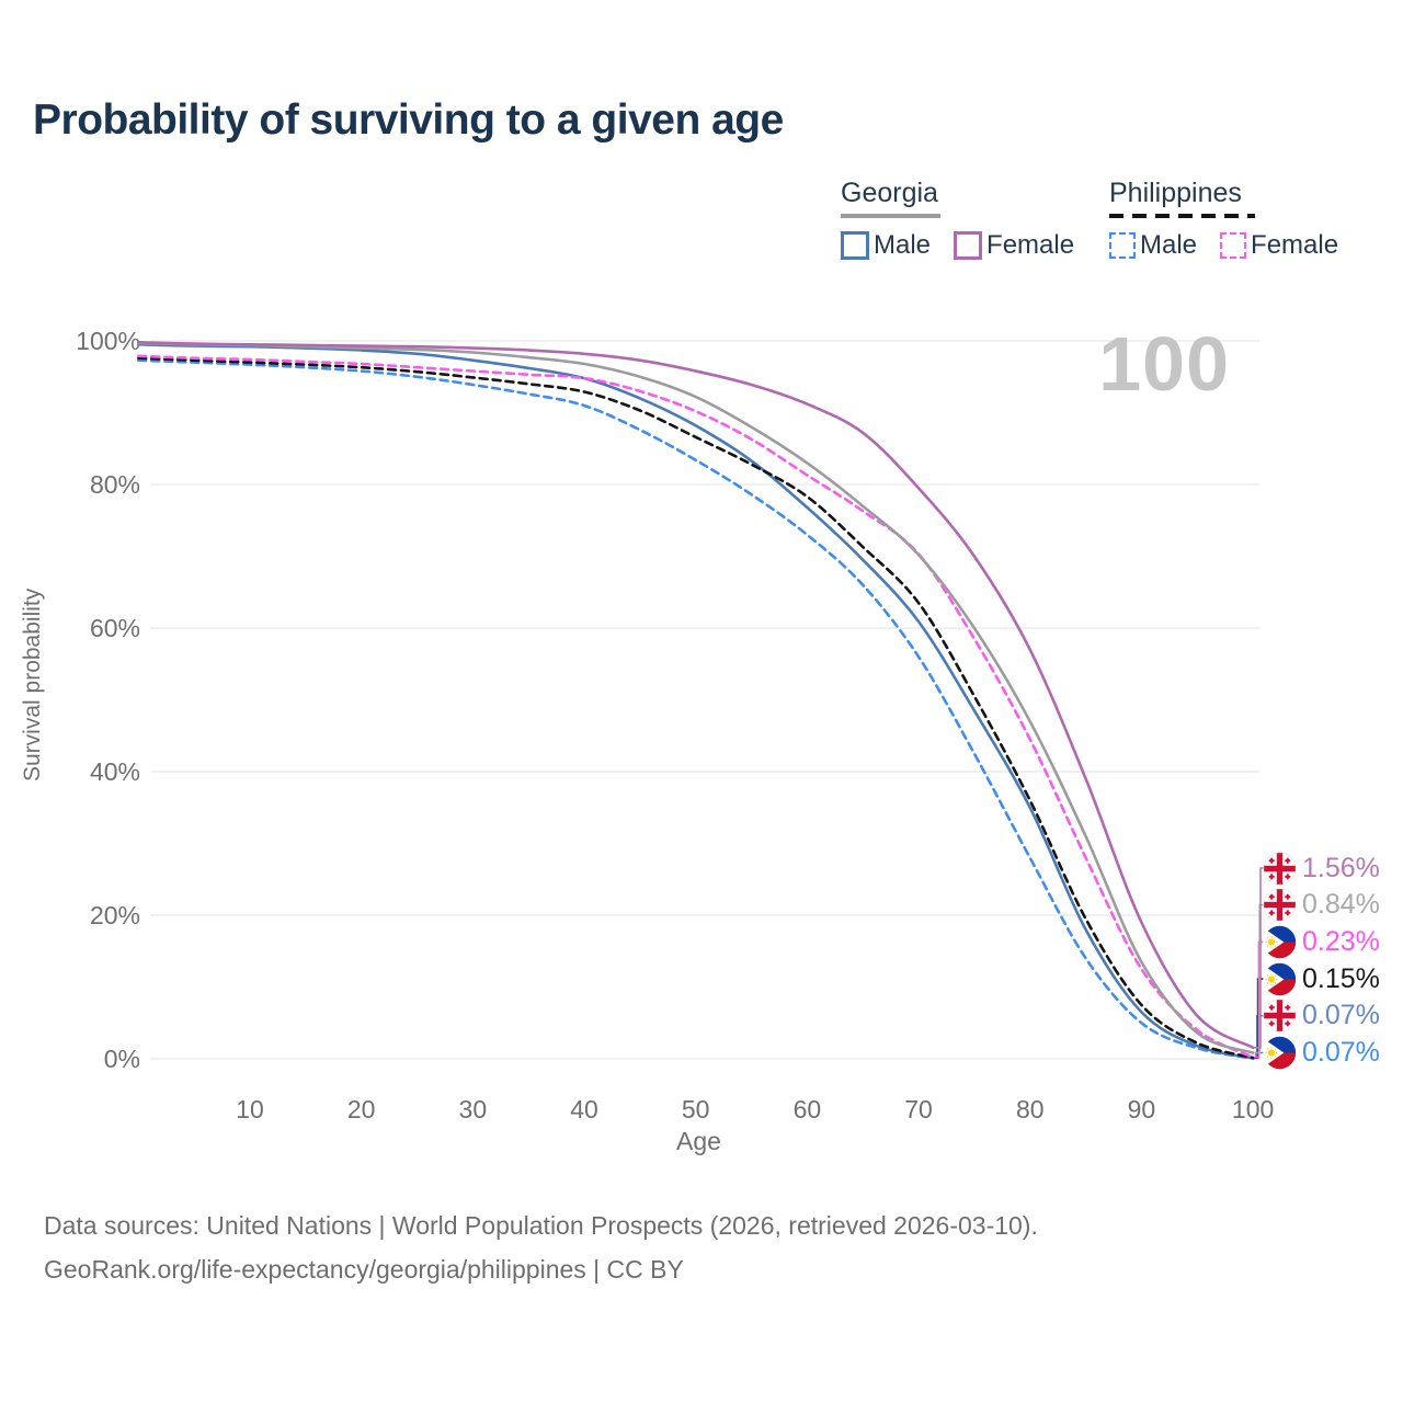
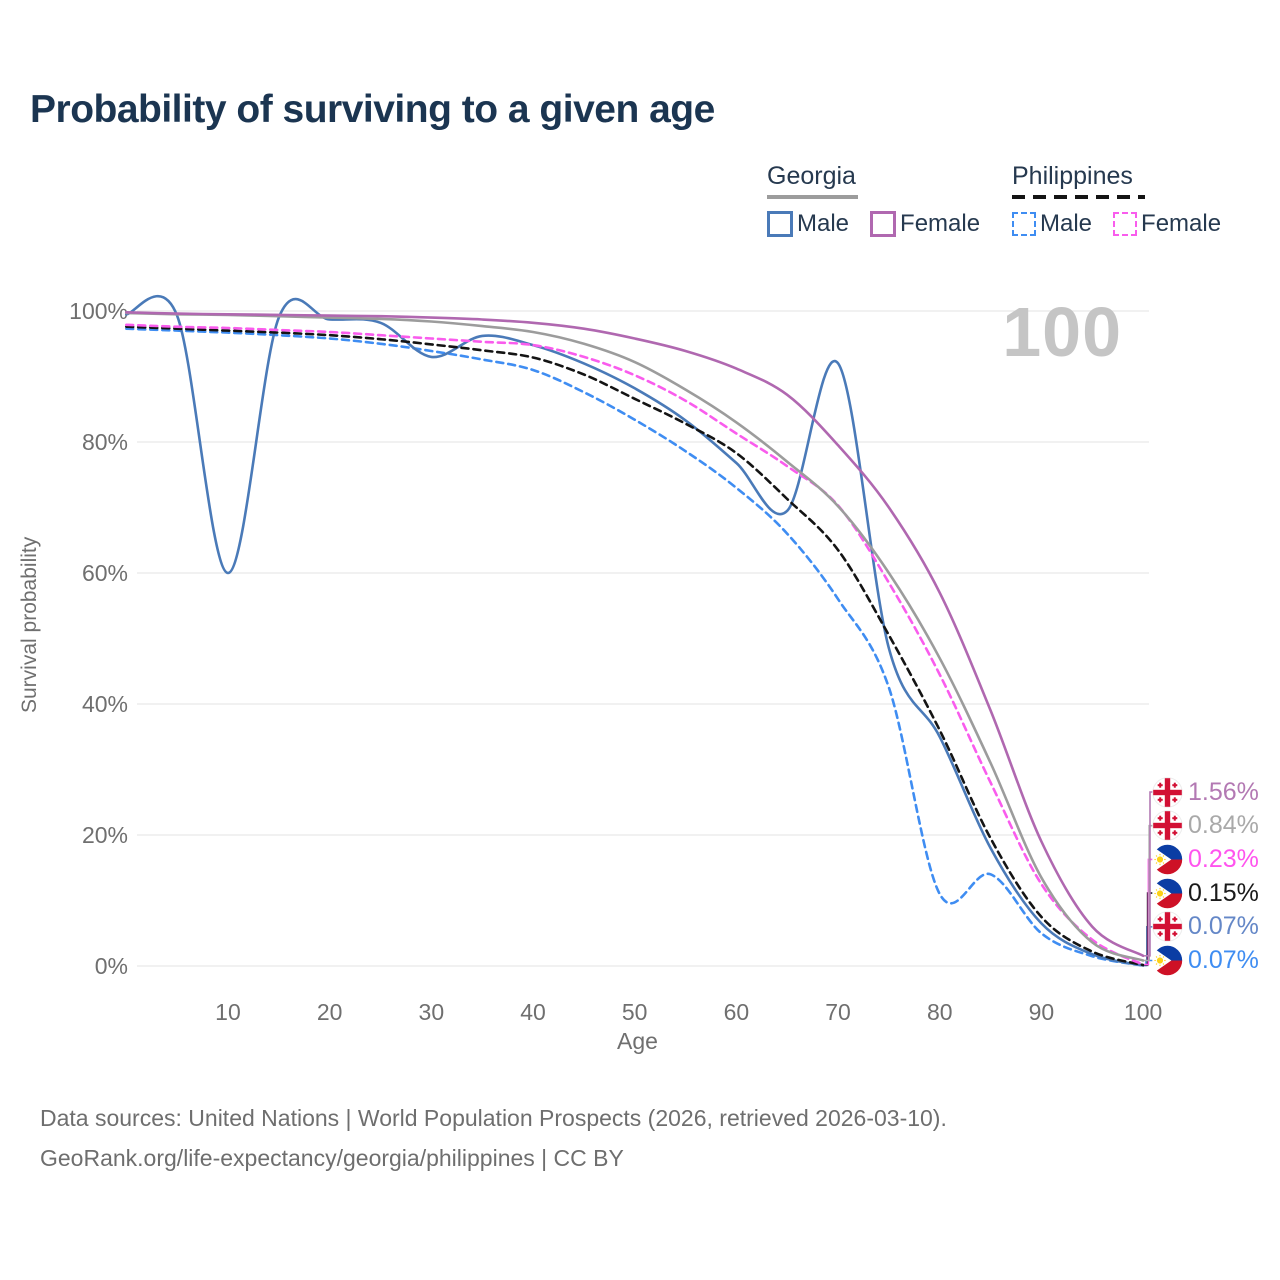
Georgia Male/10: 99% -> 60%
Georgia Male/30: 97% -> 93%
Georgia Male/70: 61% -> 92%
Philippines Male/80: 28% -> 11%
